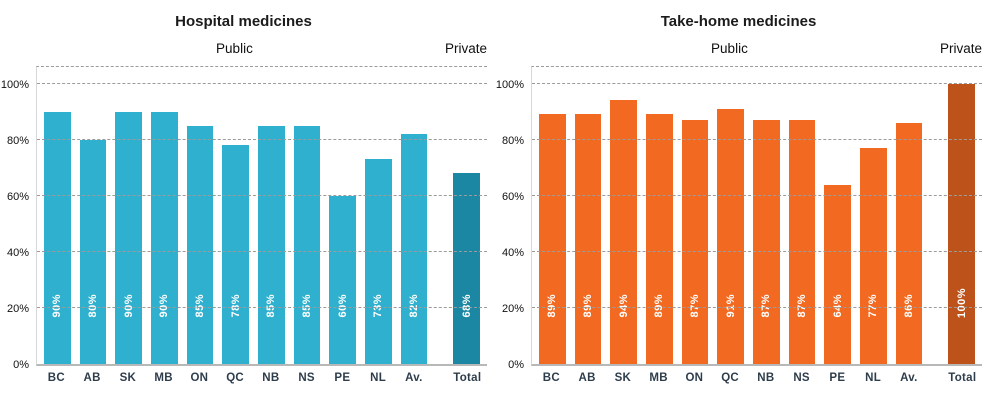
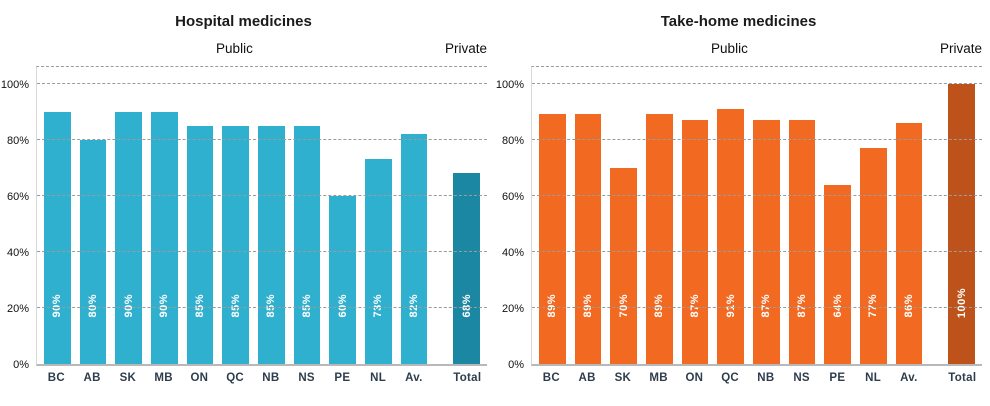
Hospital medicines/QC: 78% -> 85%
Take-home medicines/SK: 94% -> 70%
